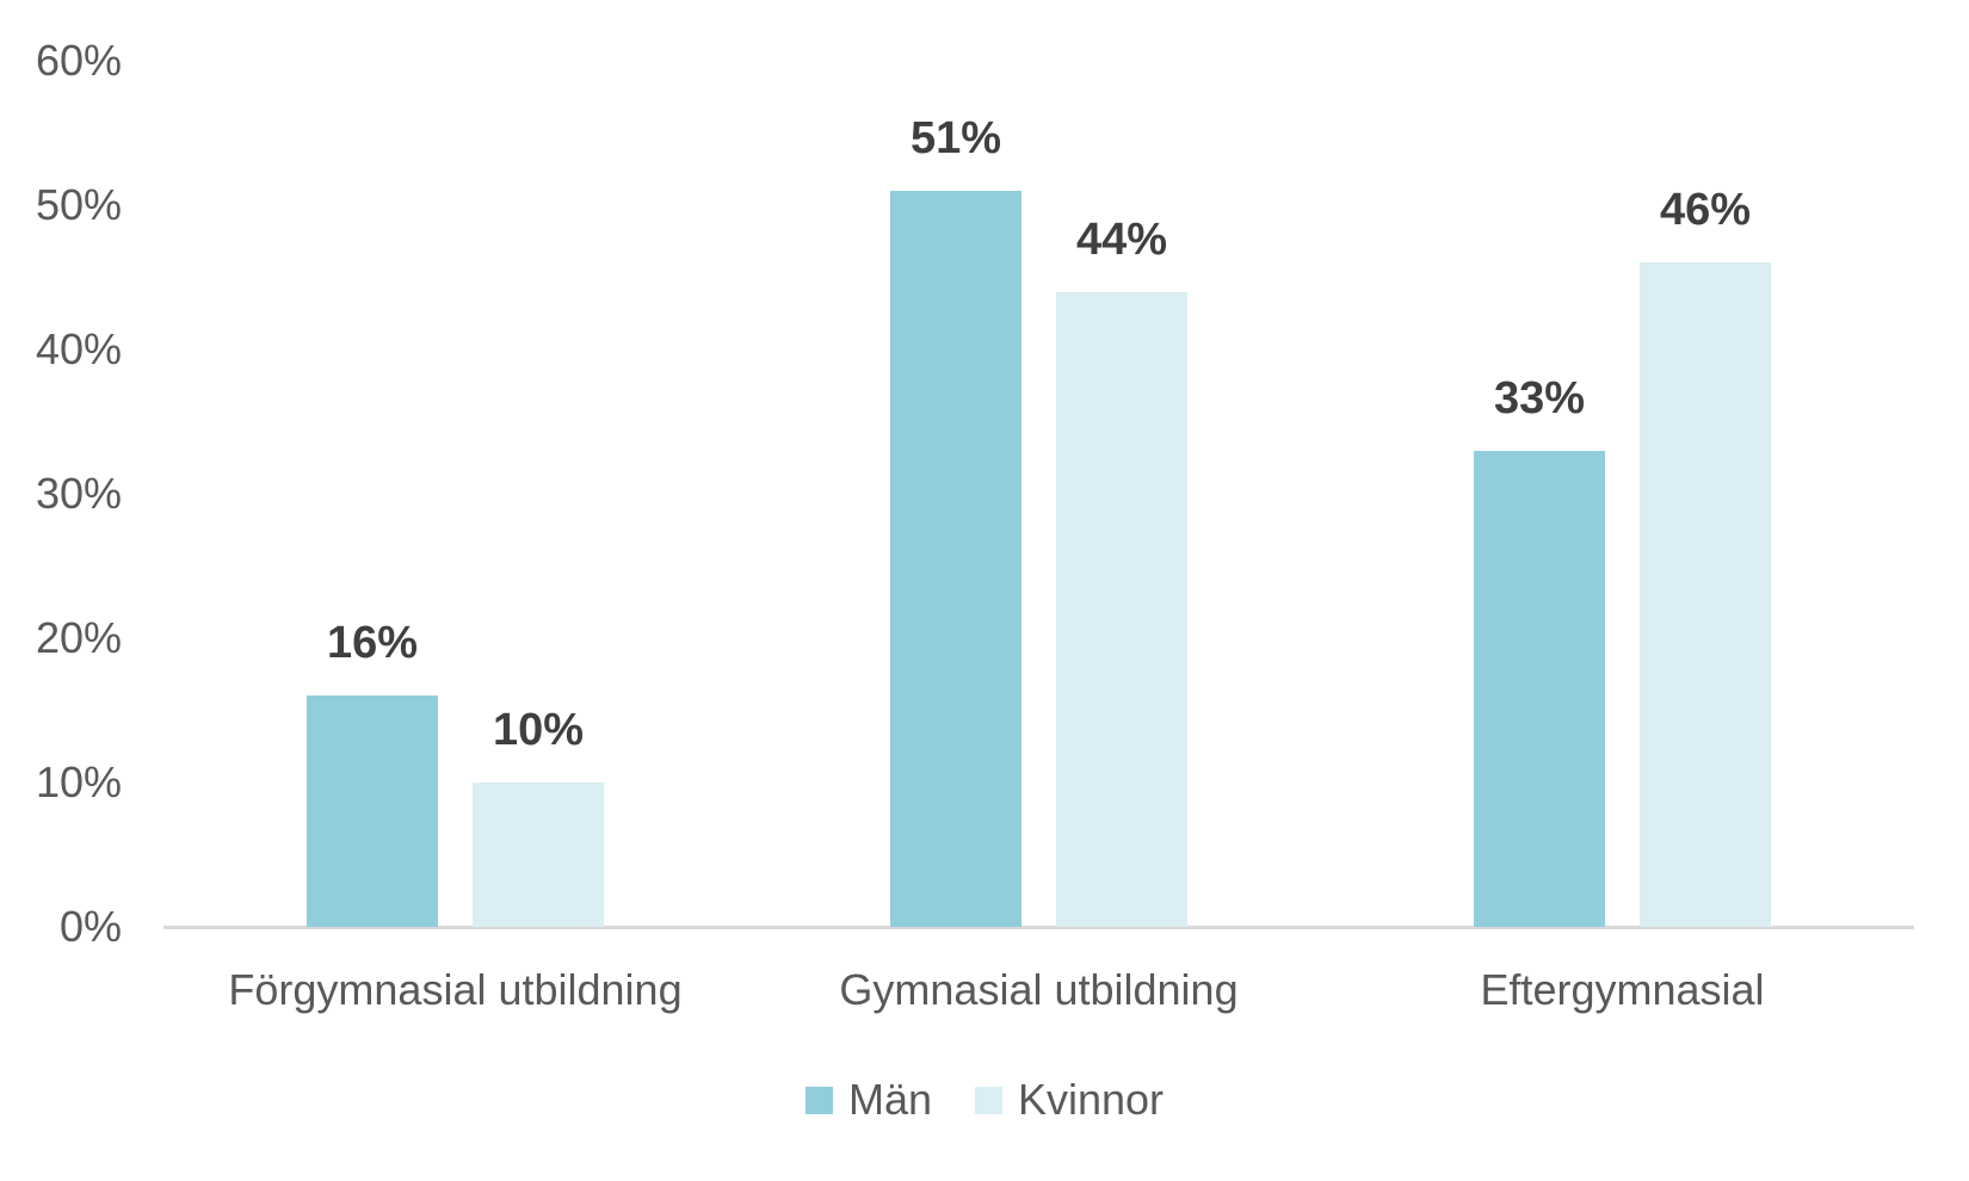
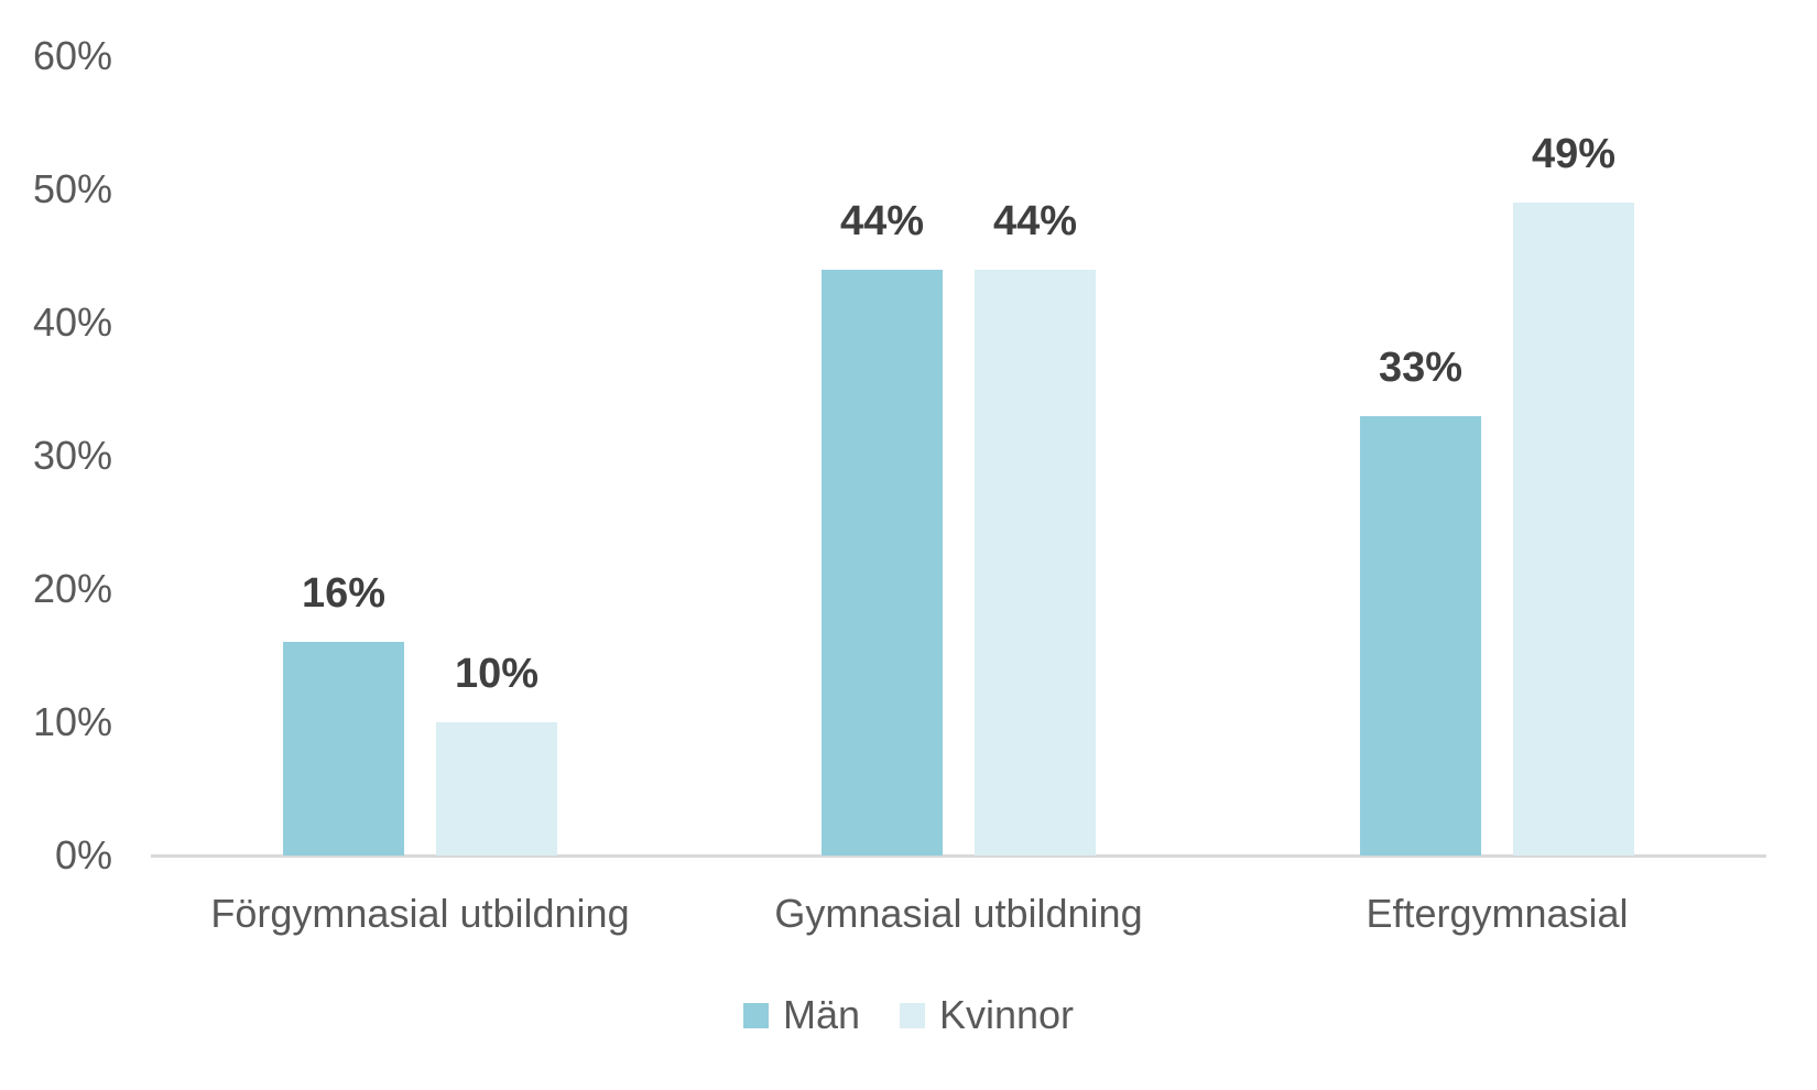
Män/Gymnasial utbildning: 51% -> 44%
Kvinnor/Eftergymnasial: 46% -> 49%
